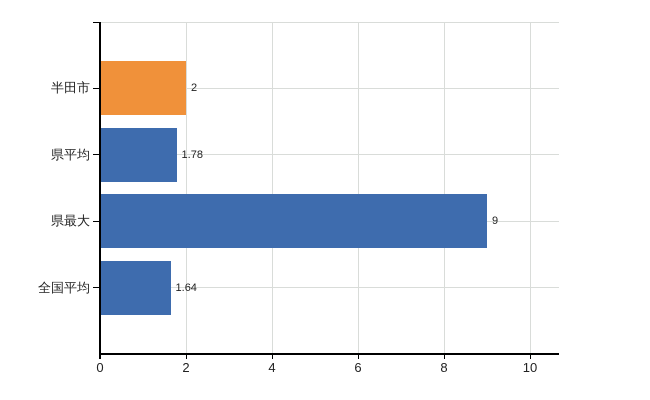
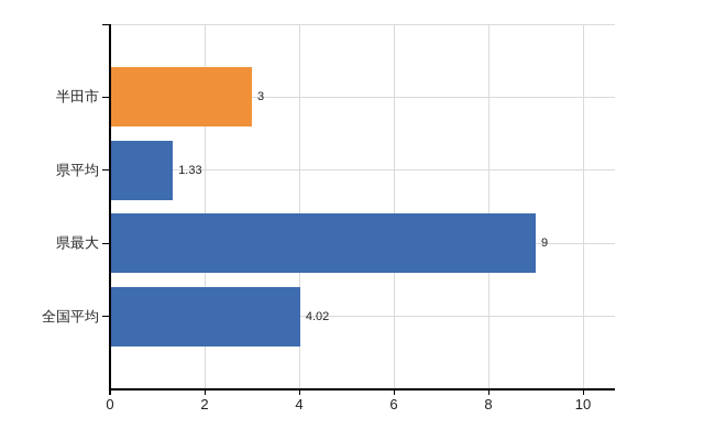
半田市: 2 -> 3
県平均: 1.78 -> 1.33
全国平均: 1.64 -> 4.02
